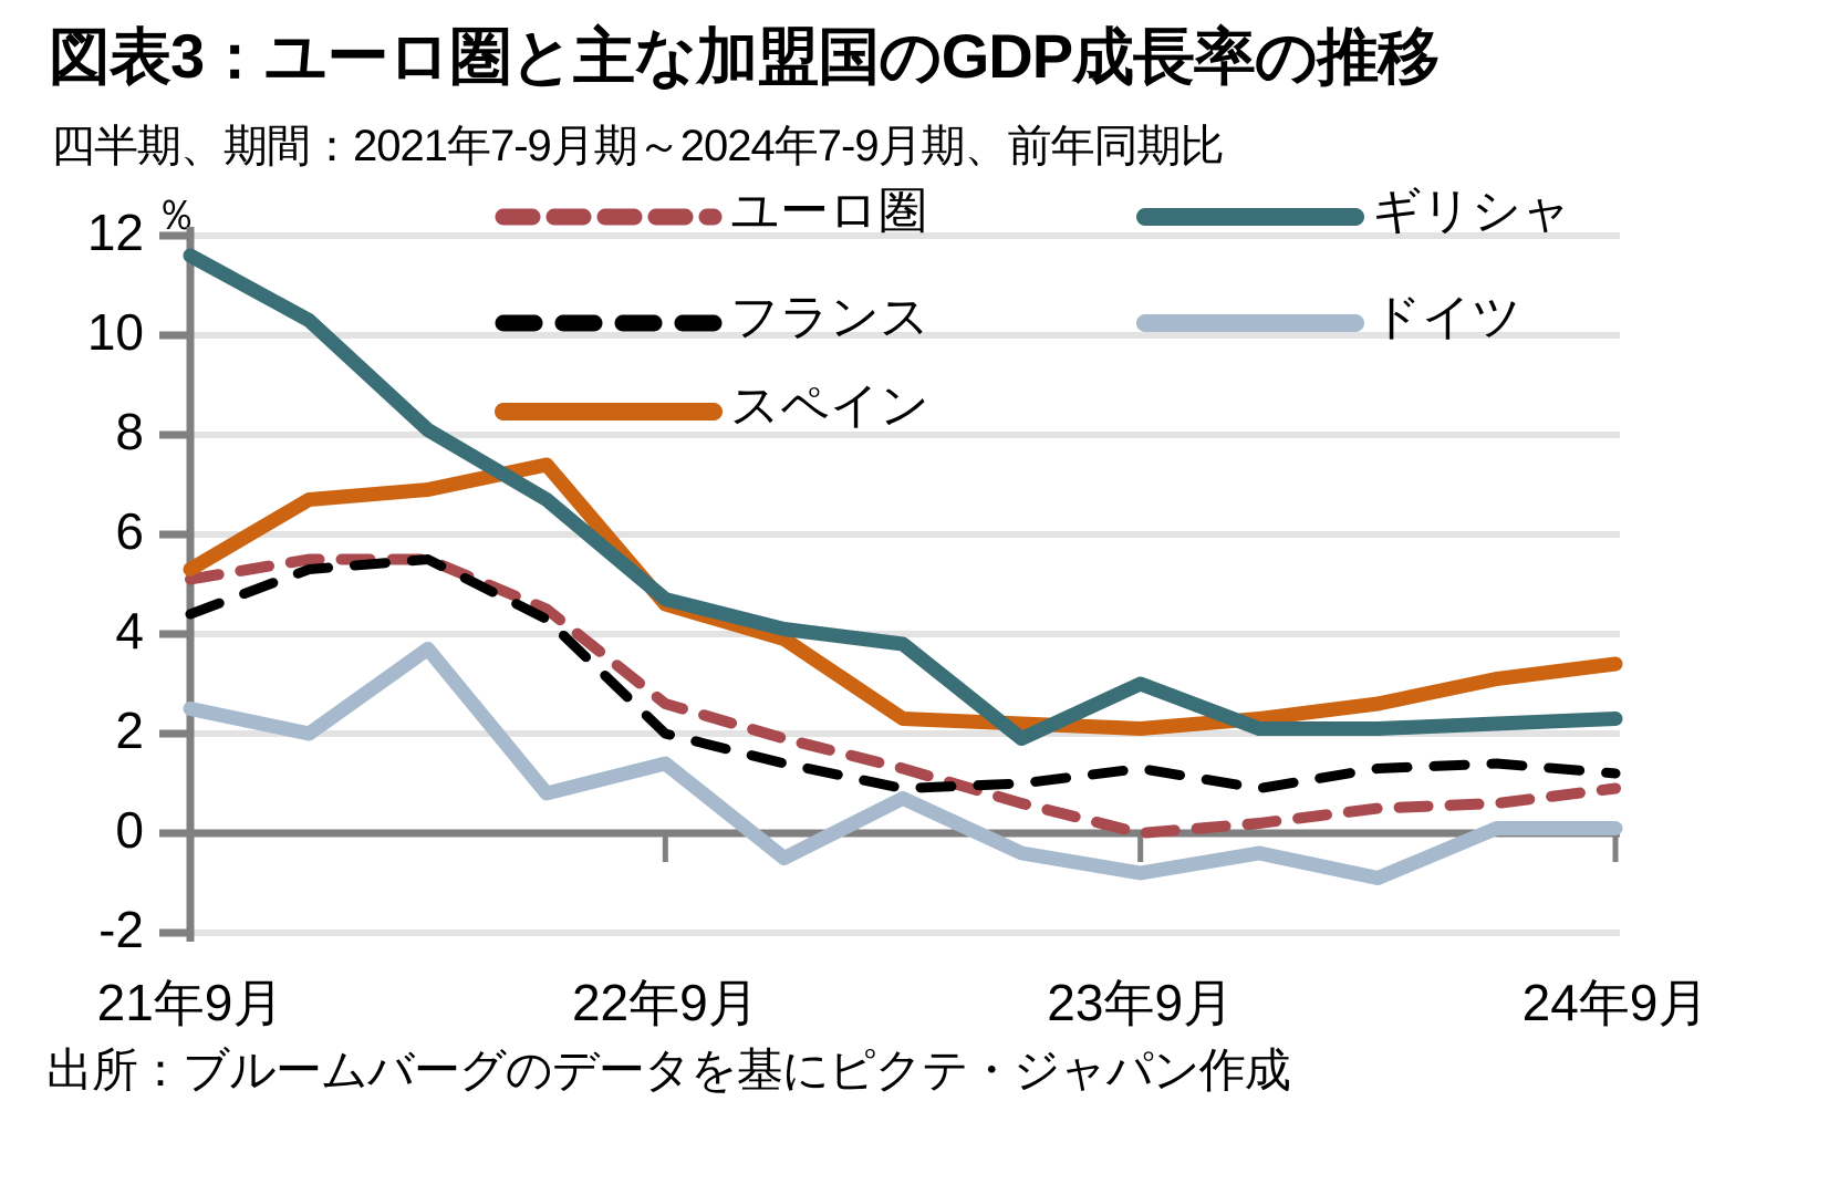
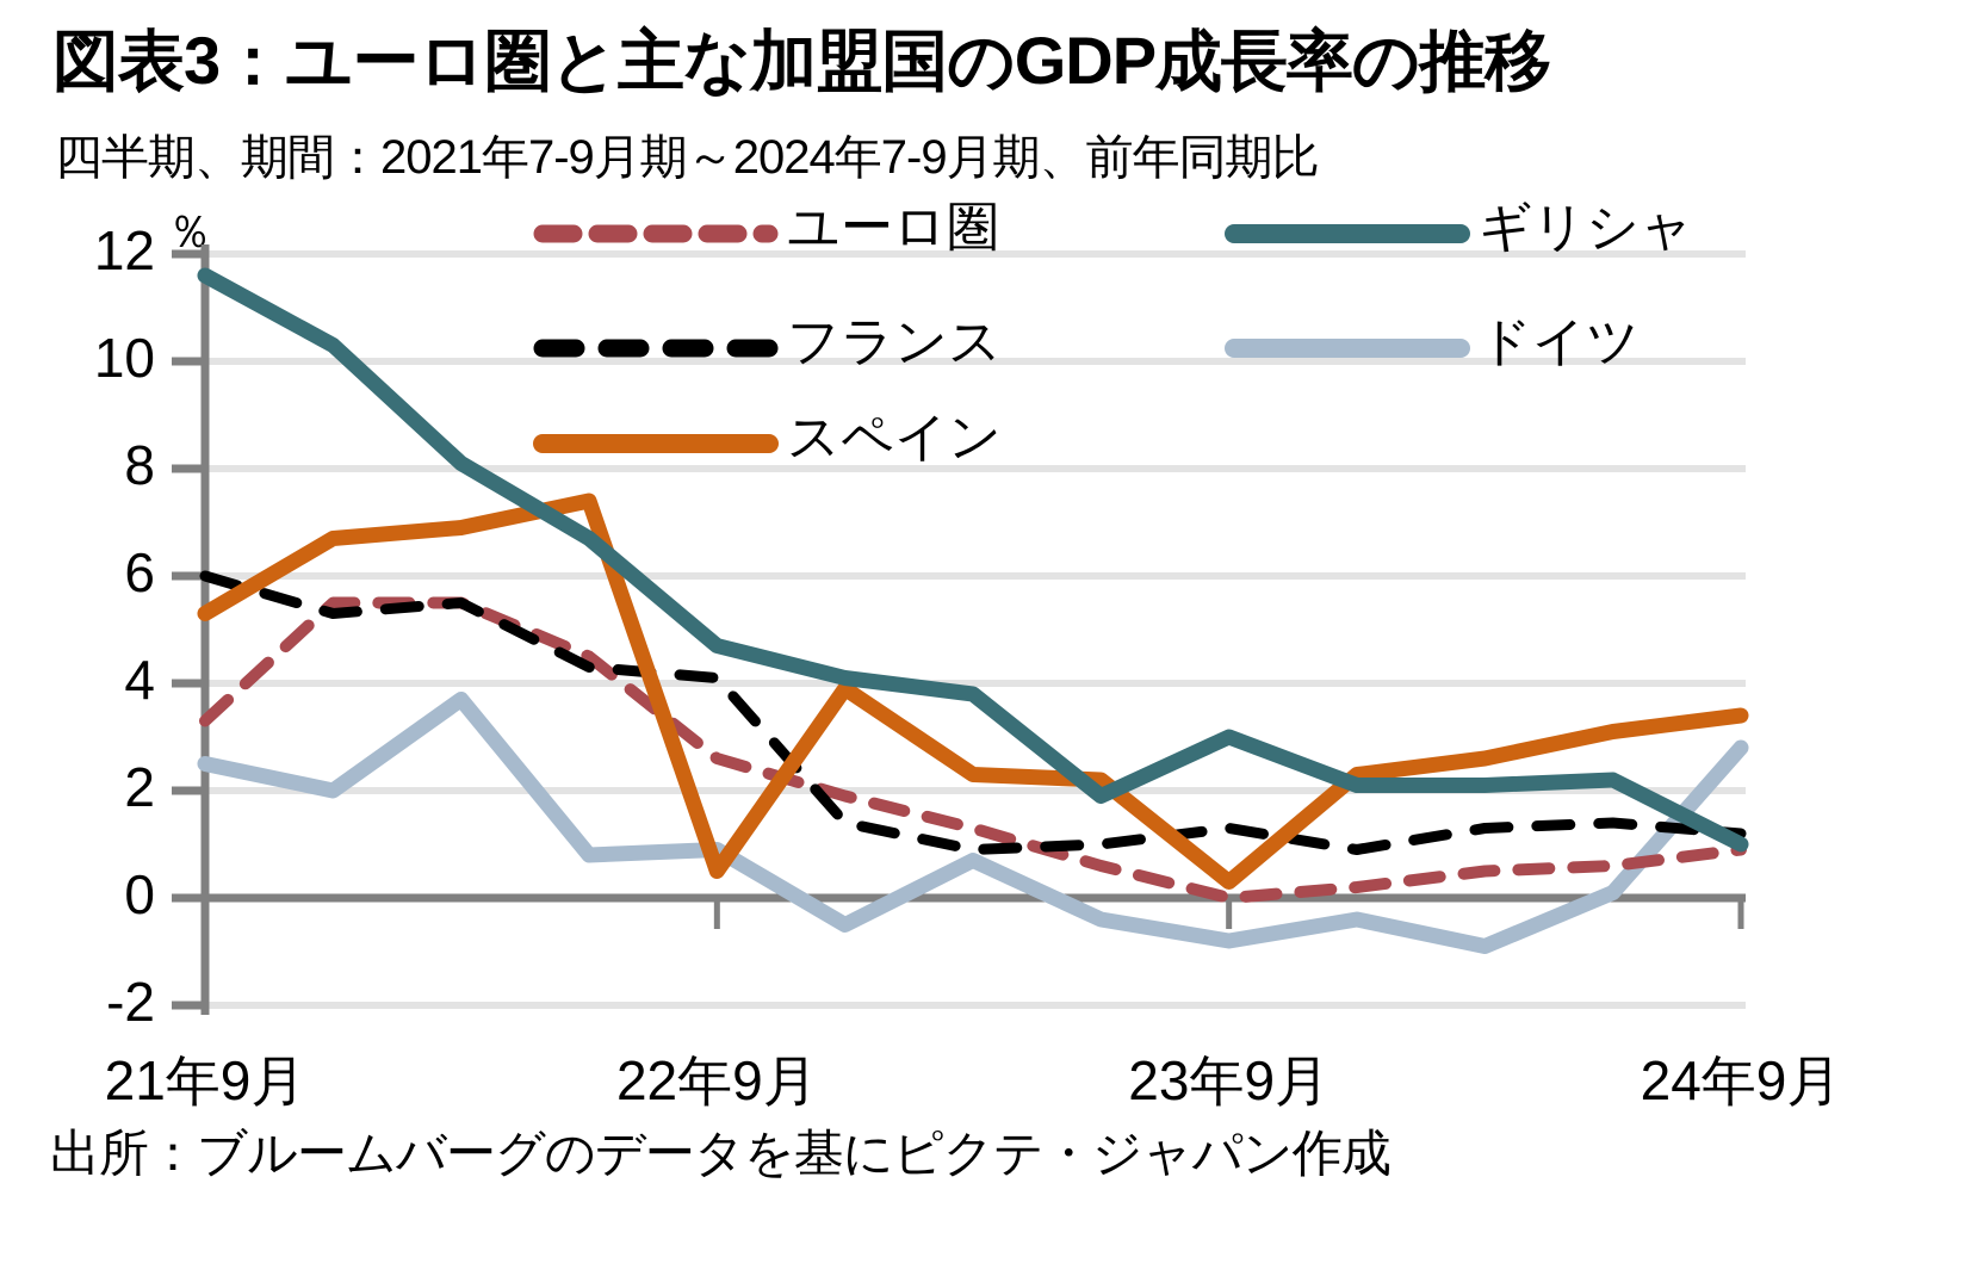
ユーロ圏/21年9月: 5.1 -> 3.3
フランス/21年9月: 4.4 -> 6.0
フランス/22年9月: 2.0 -> 4.1
ドイツ/22年9月: 1.4 -> 0.9
スペイン/22年9月: 4.6 -> 0.5
スペイン/23年9月: 2.1 -> 0.3
ギリシャ/24年9月: 2.3 -> 1.0
ドイツ/24年9月: 0.1 -> 2.8
